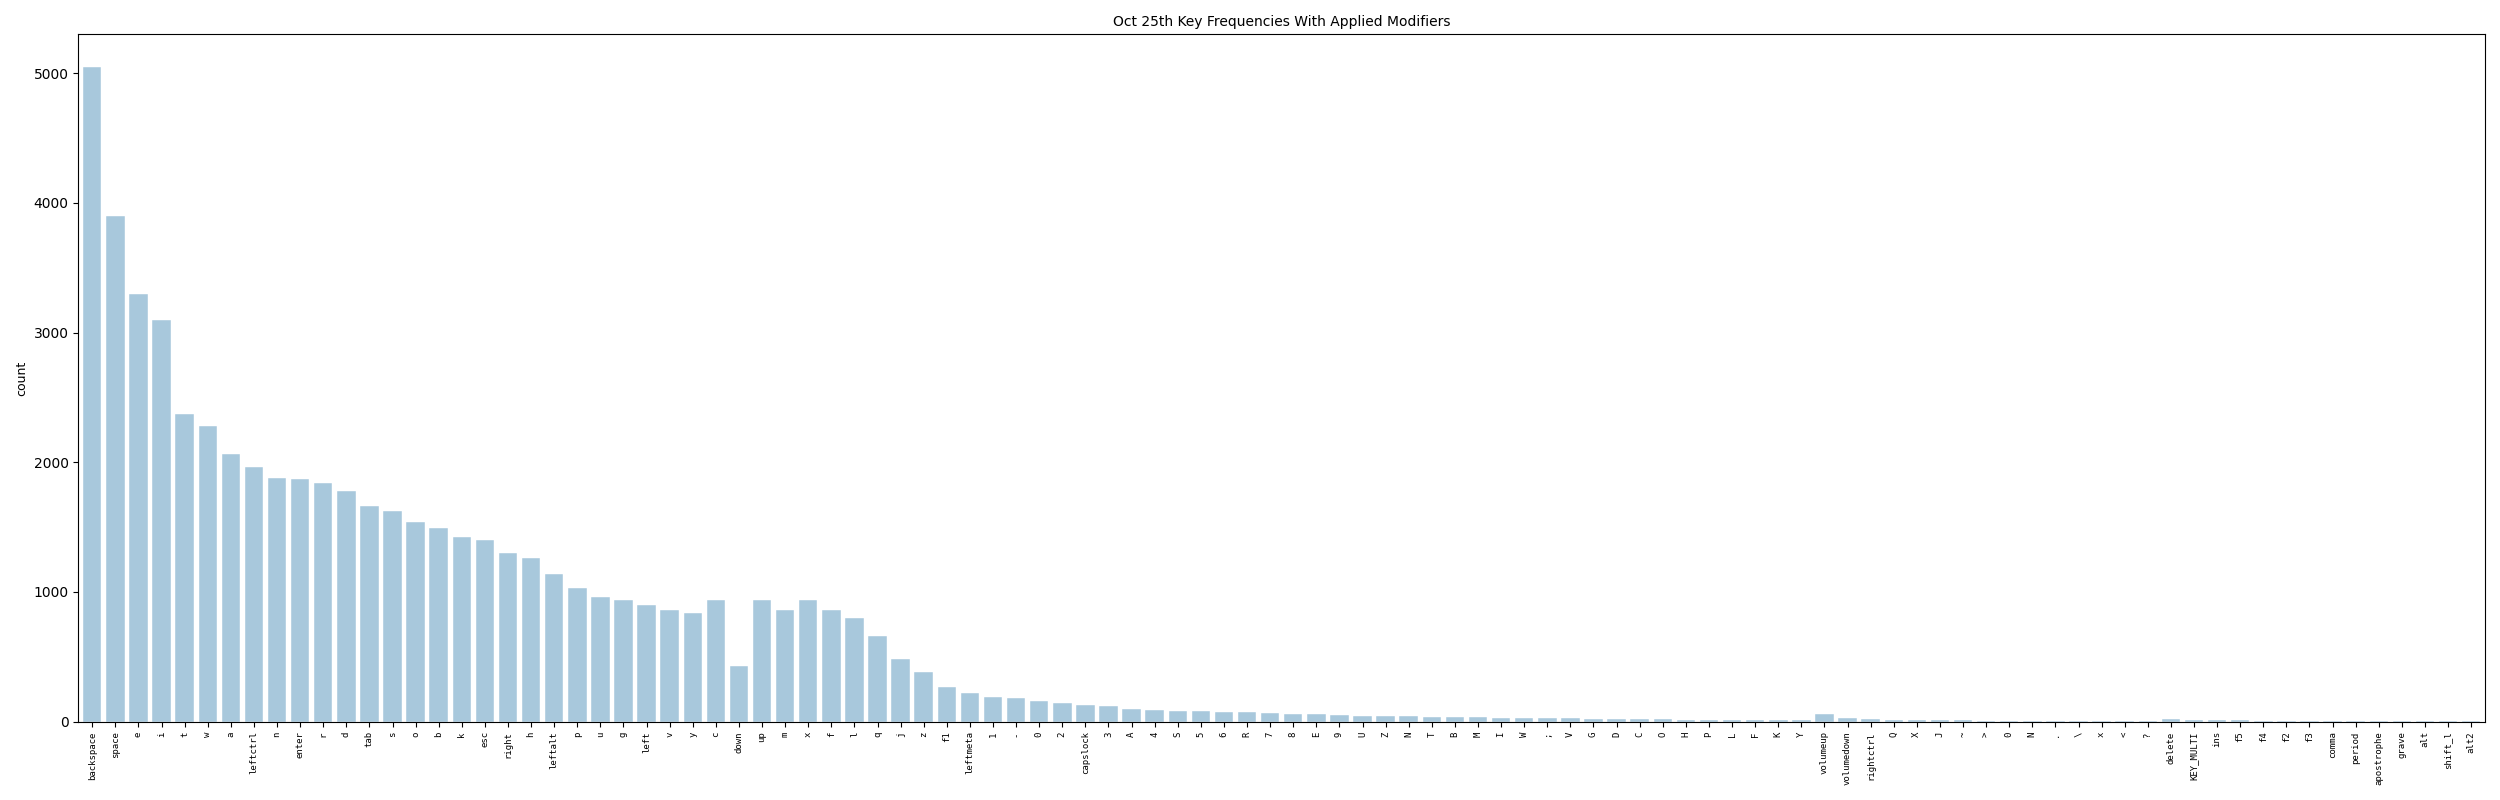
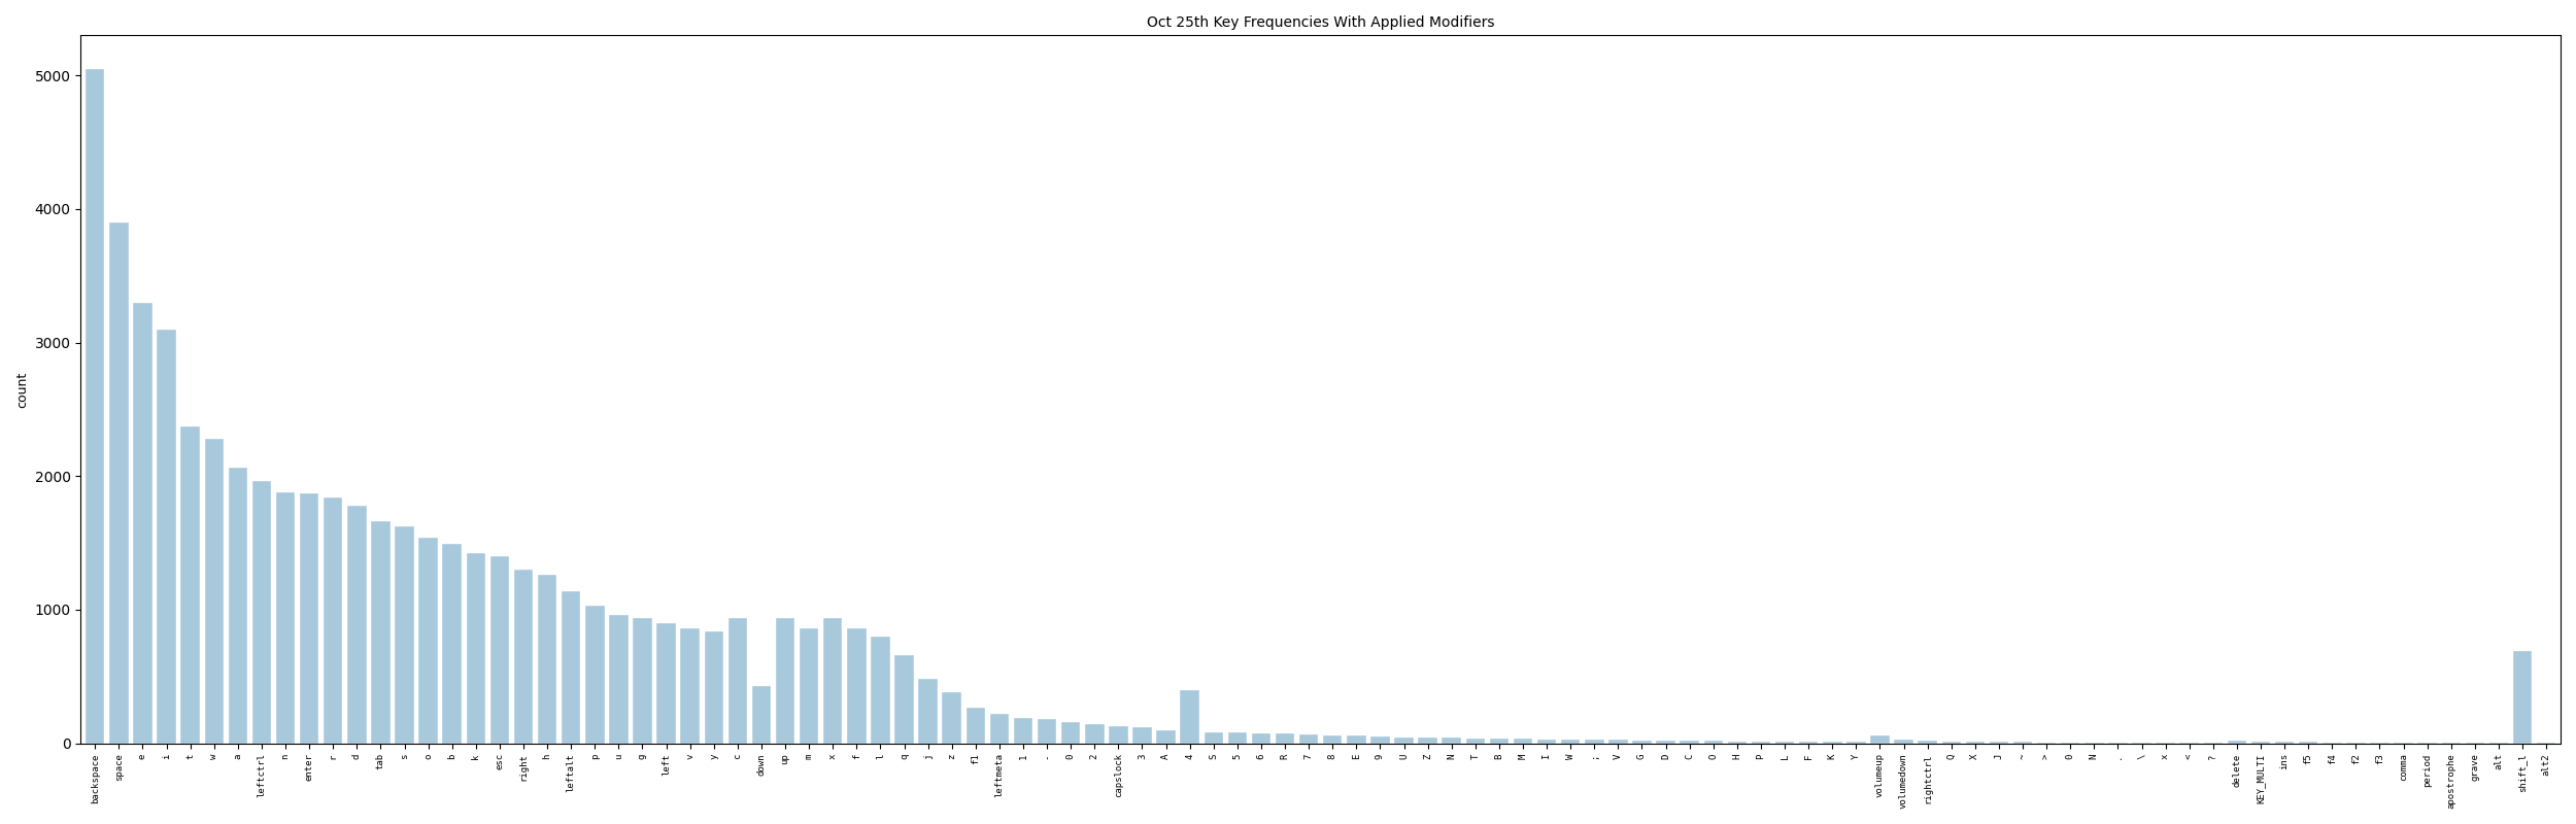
4: 90 -> 400
shift_l: 0 -> 690
